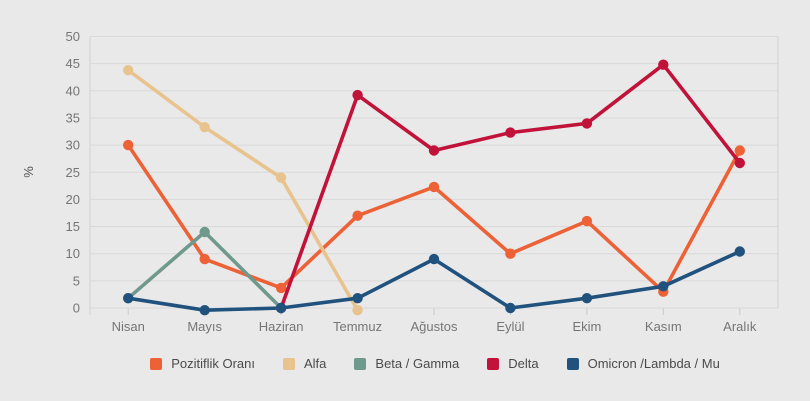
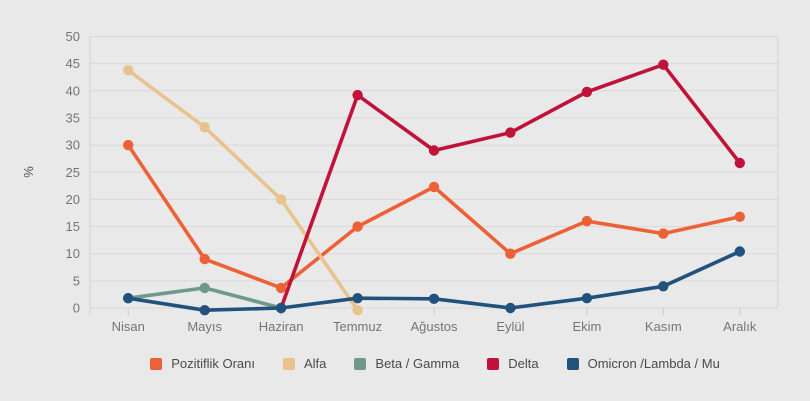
Beta / Gamma/Mayıs: 14 -> 4
Alfa/Haziran: 24 -> 20
Pozitiflik Oranı/Temmuz: 17 -> 15
Omicron /Lambda / Mu/Ağustos: 9 -> 2
Delta/Ekim: 34 -> 40
Pozitiflik Oranı/Kasım: 3 -> 14
Pozitiflik Oranı/Aralık: 29 -> 17
